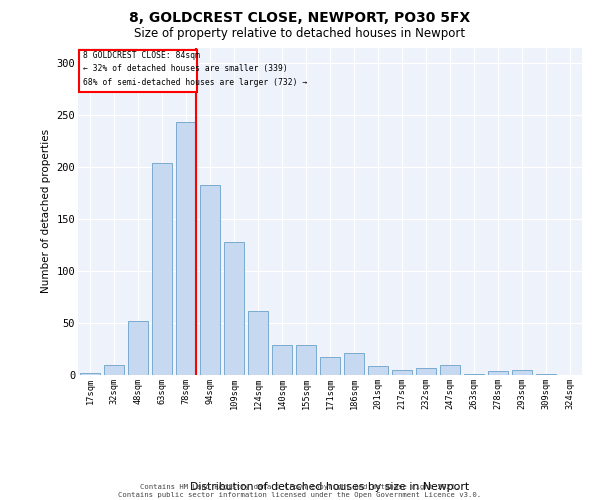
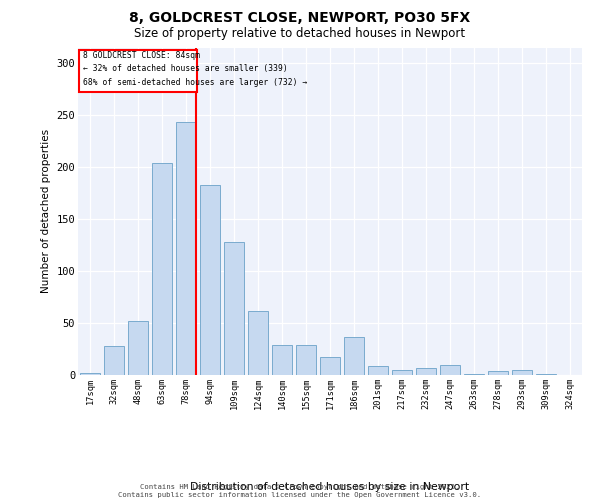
32sqm: 10 -> 28
186sqm: 21 -> 37
